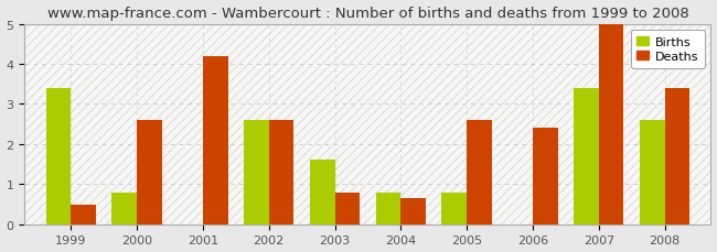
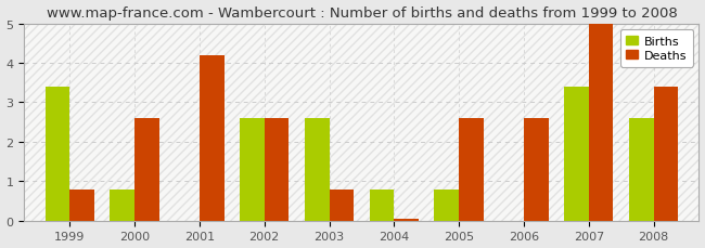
Deaths/1999: 0.50 -> 0.80
Births/2003: 1.6 -> 2.6
Deaths/2004: 0.65 -> 0.05
Deaths/2006: 2.40 -> 2.60
